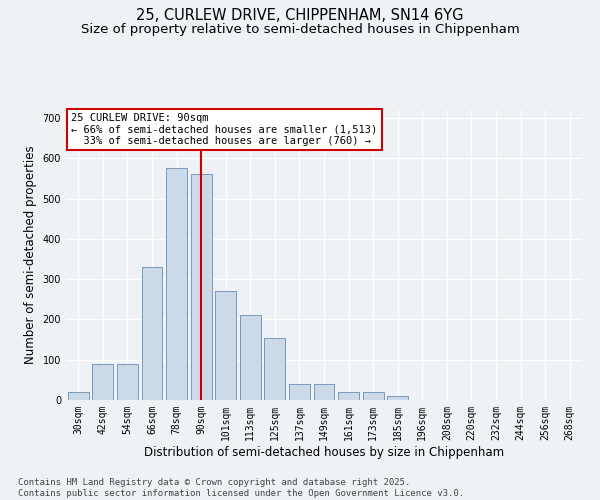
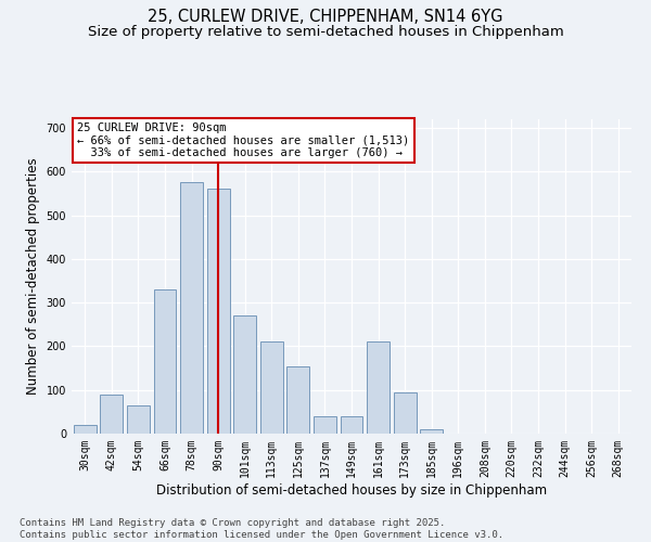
54sqm: 90 -> 65
161sqm: 20 -> 210
173sqm: 20 -> 95
